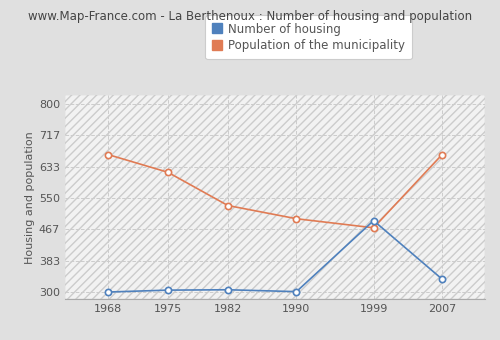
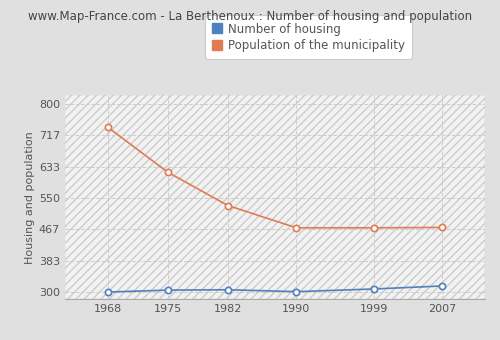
Population of the municipality/1968: 665 -> 737
Population of the municipality/1990: 495 -> 471
Number of housing/1999: 490 -> 309
Number of housing/2007: 335 -> 317
Population of the municipality/2007: 665 -> 472
